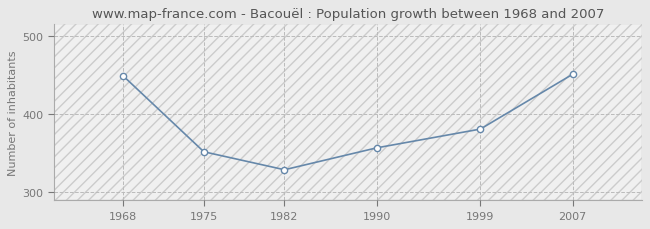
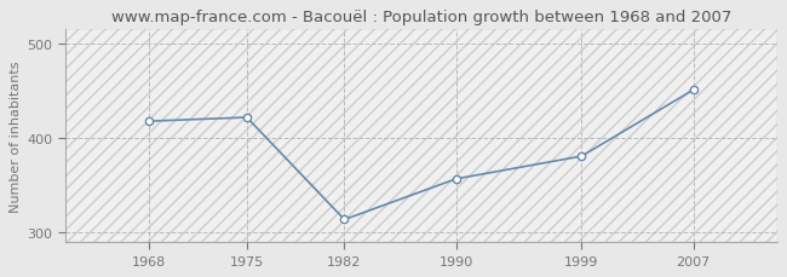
1968: 449 -> 418
1975: 352 -> 422
1982: 329 -> 314
